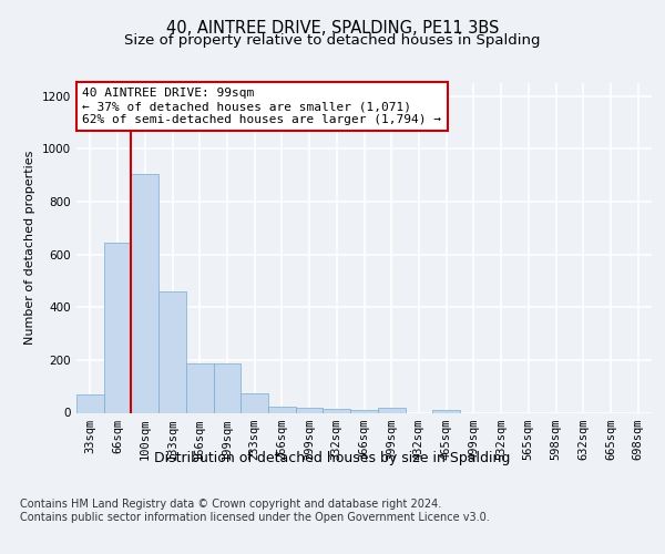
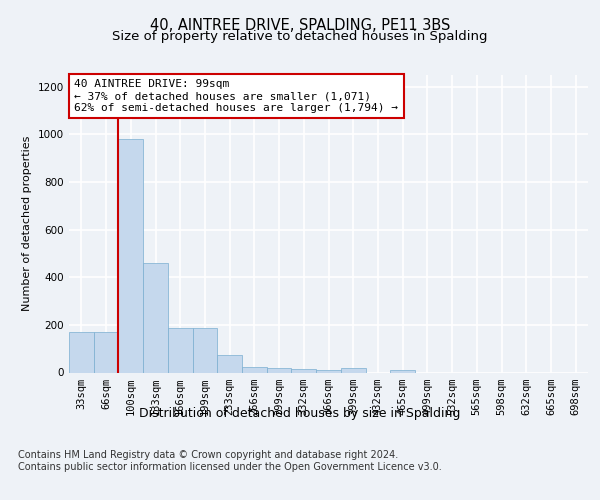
33sqm: 70 -> 170
66sqm: 645 -> 170
100sqm: 905 -> 980
